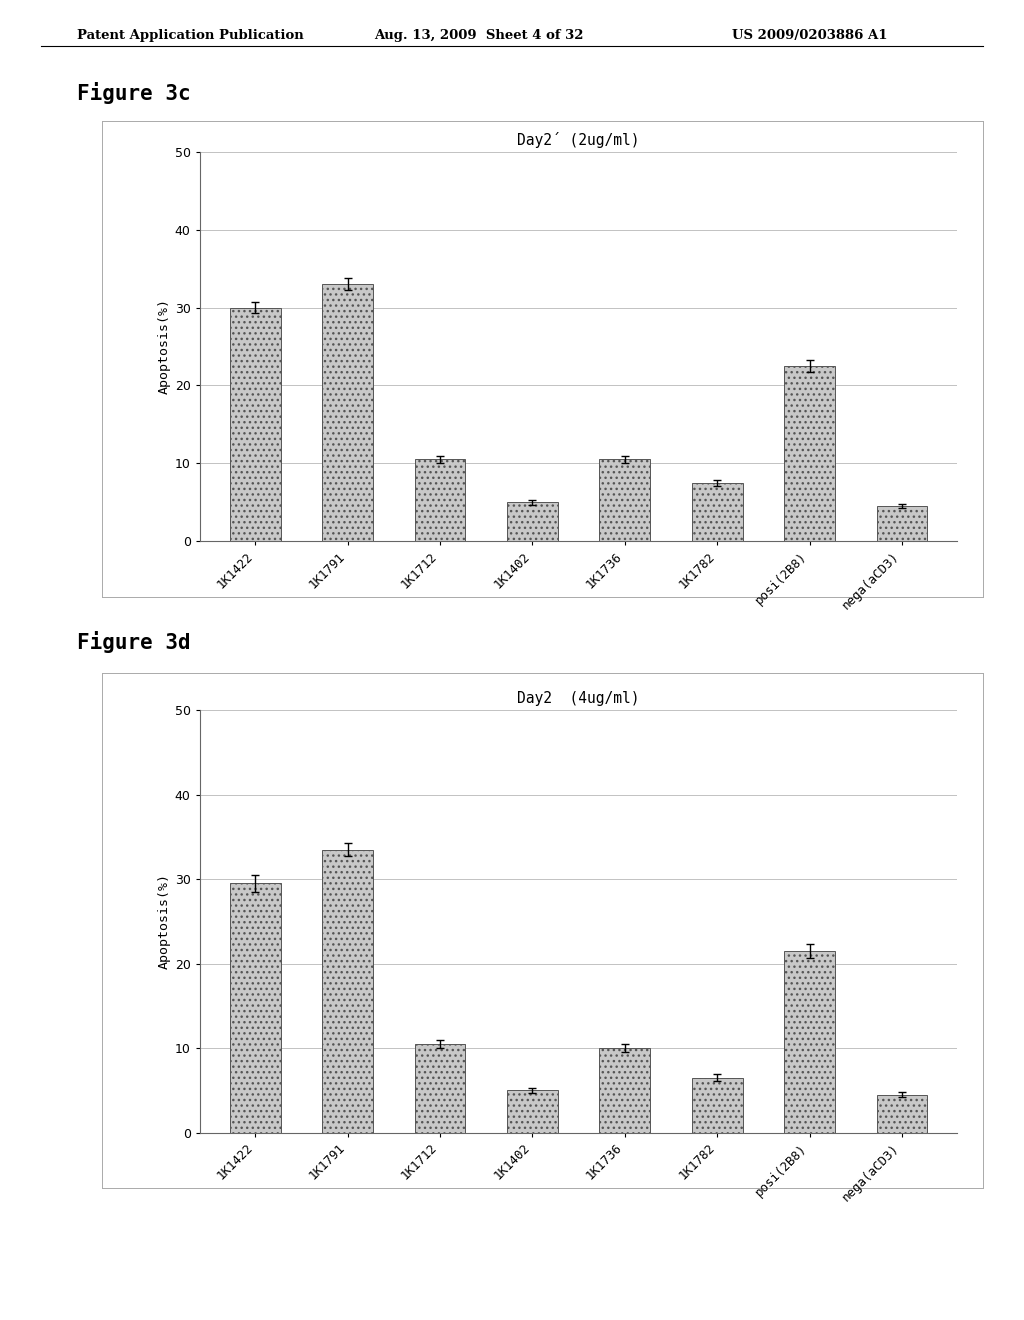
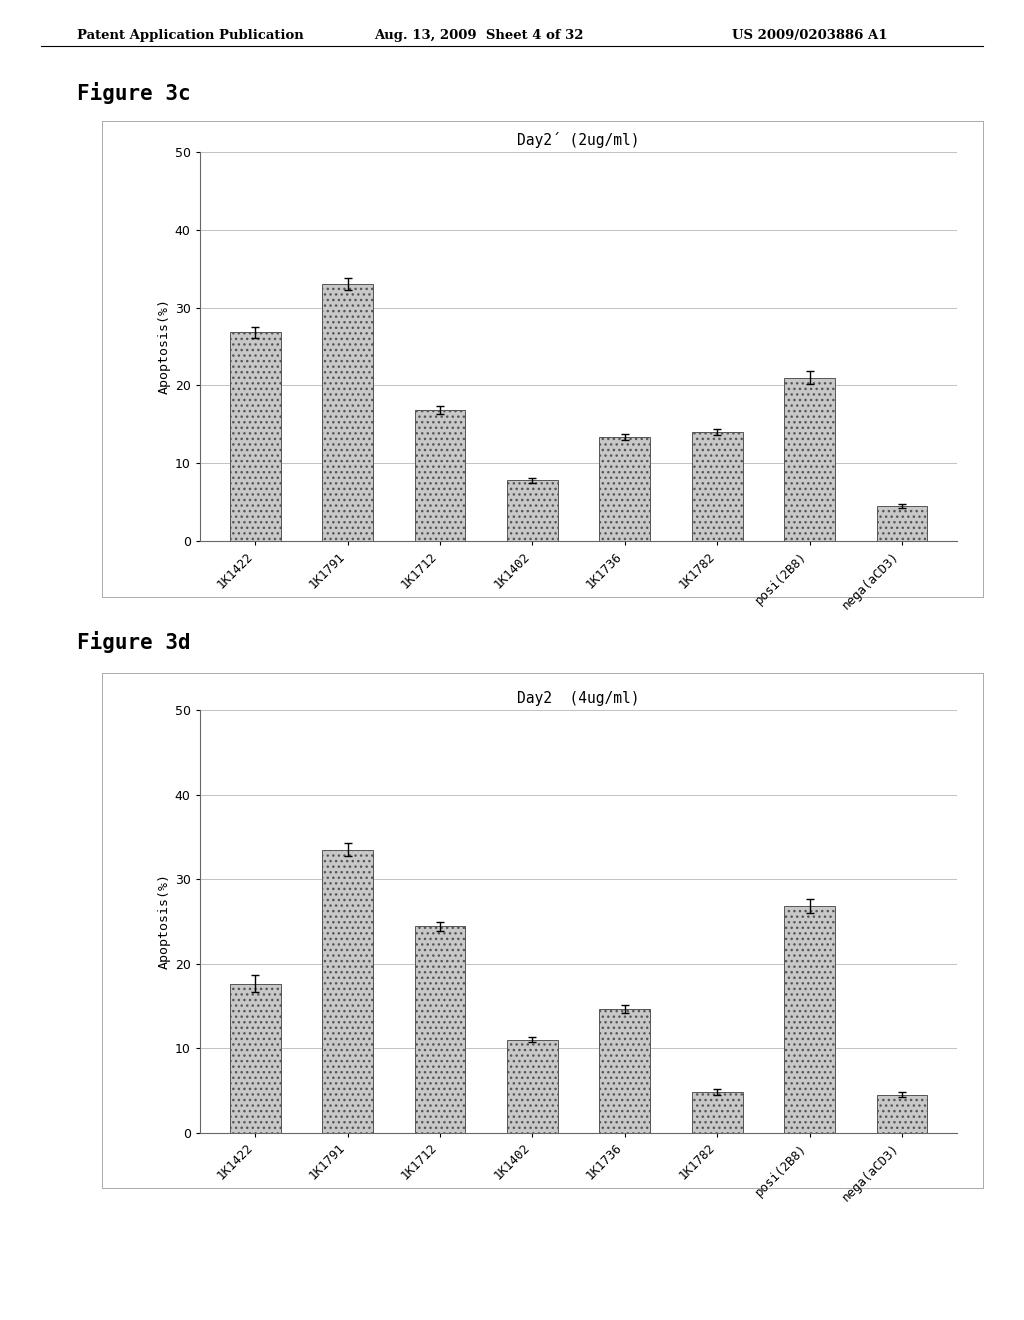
Day2´ (2ug/ml)/1K1422: 30.0 -> 26.8
Day2´ (2ug/ml)/1K1712: 10.5 -> 16.8
Day2´ (2ug/ml)/1K1402: 5.0 -> 7.8
Day2´ (2ug/ml)/1K1736: 10.5 -> 13.4
Day2´ (2ug/ml)/1K1782: 7.5 -> 14.0
Day2´ (2ug/ml)/posi(2B8): 22.5 -> 21.0
Day2 (4ug/ml)/1K1422: 29.5 -> 17.6
Day2 (4ug/ml)/1K1712: 10.5 -> 24.4
Day2 (4ug/ml)/1K1402: 5.0 -> 11.0
Day2 (4ug/ml)/1K1736: 10.0 -> 14.6
Day2 (4ug/ml)/1K1782: 6.5 -> 4.8
Day2 (4ug/ml)/posi(2B8): 21.5 -> 26.8
